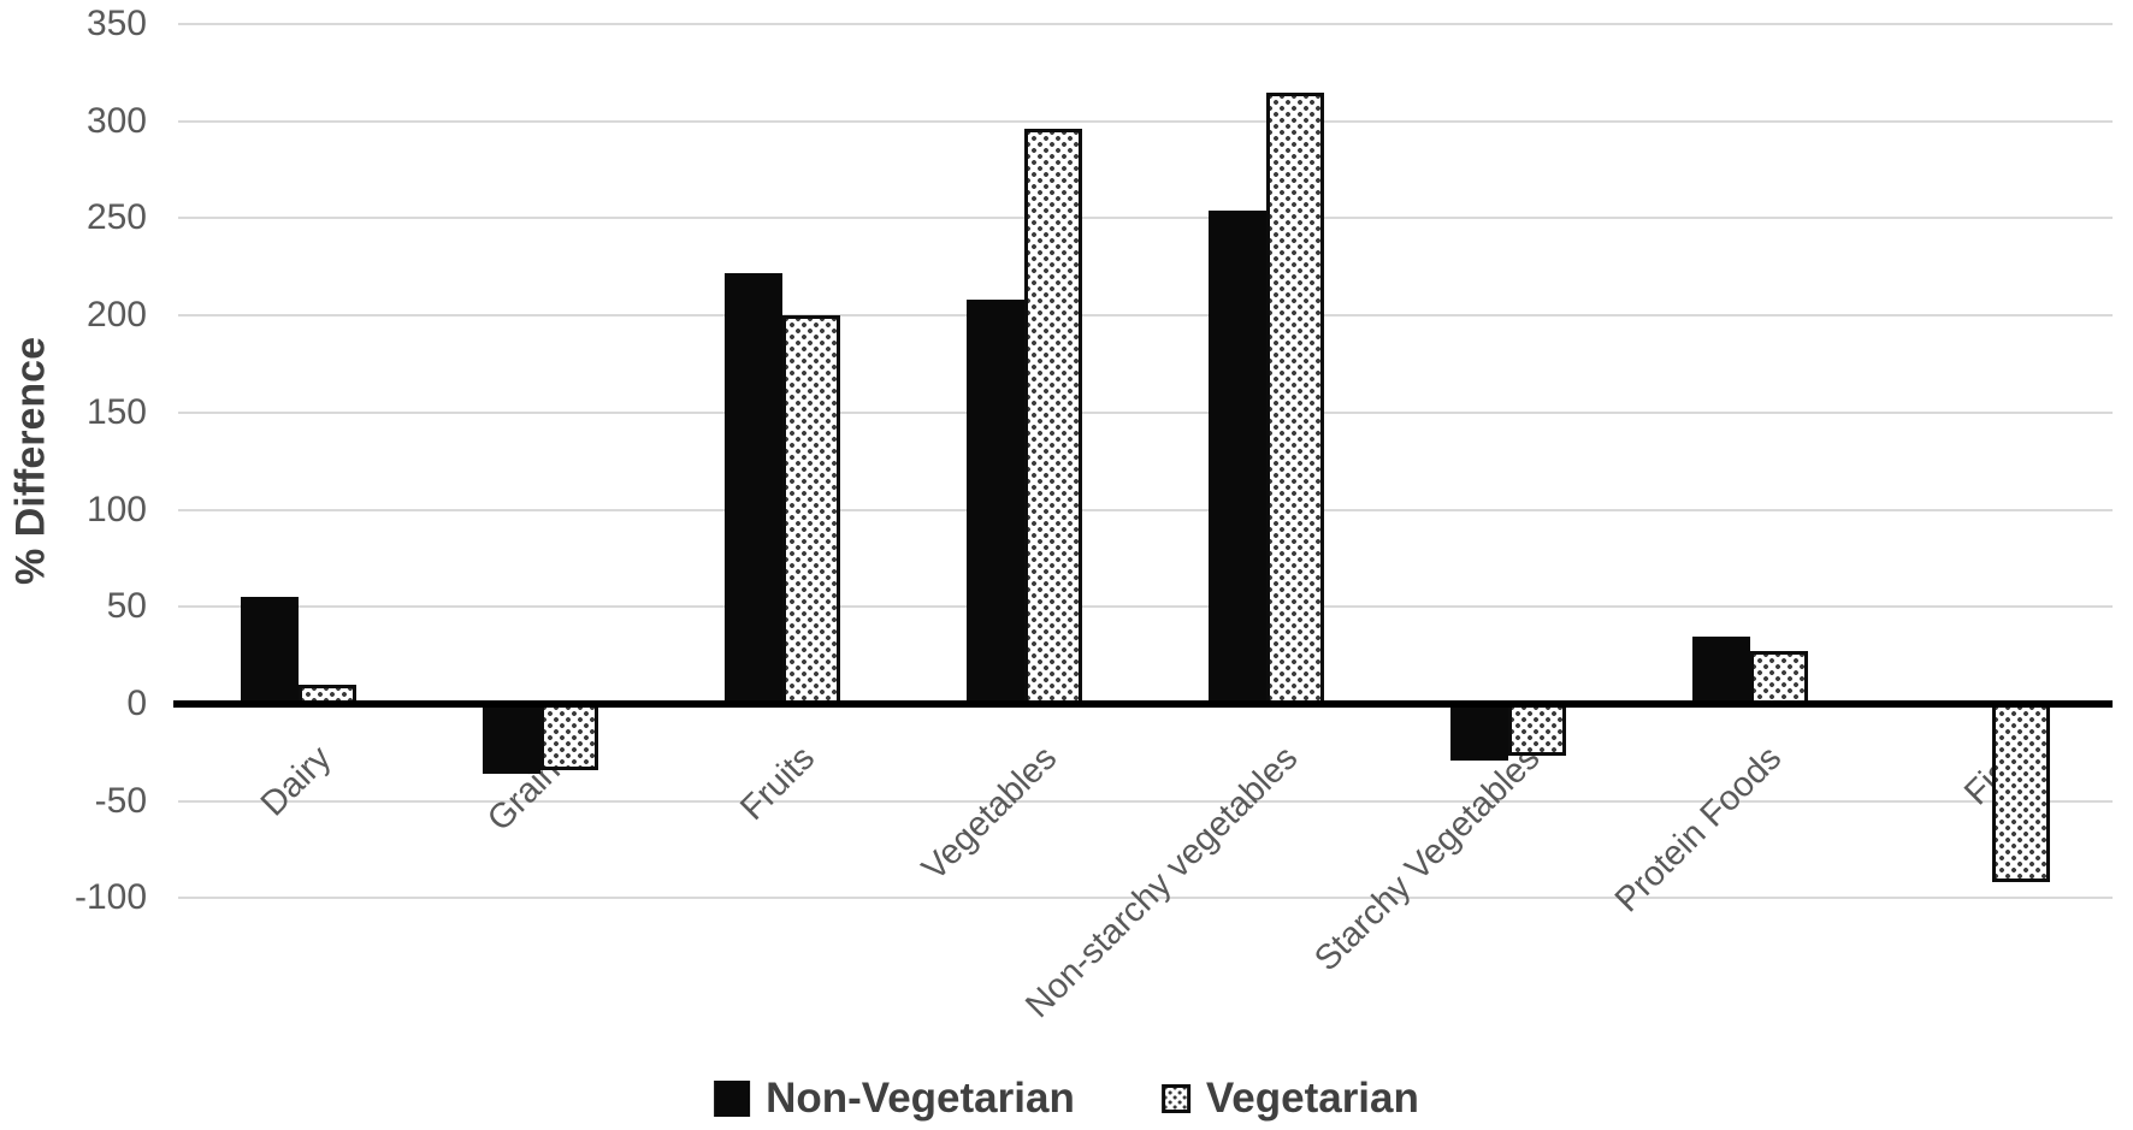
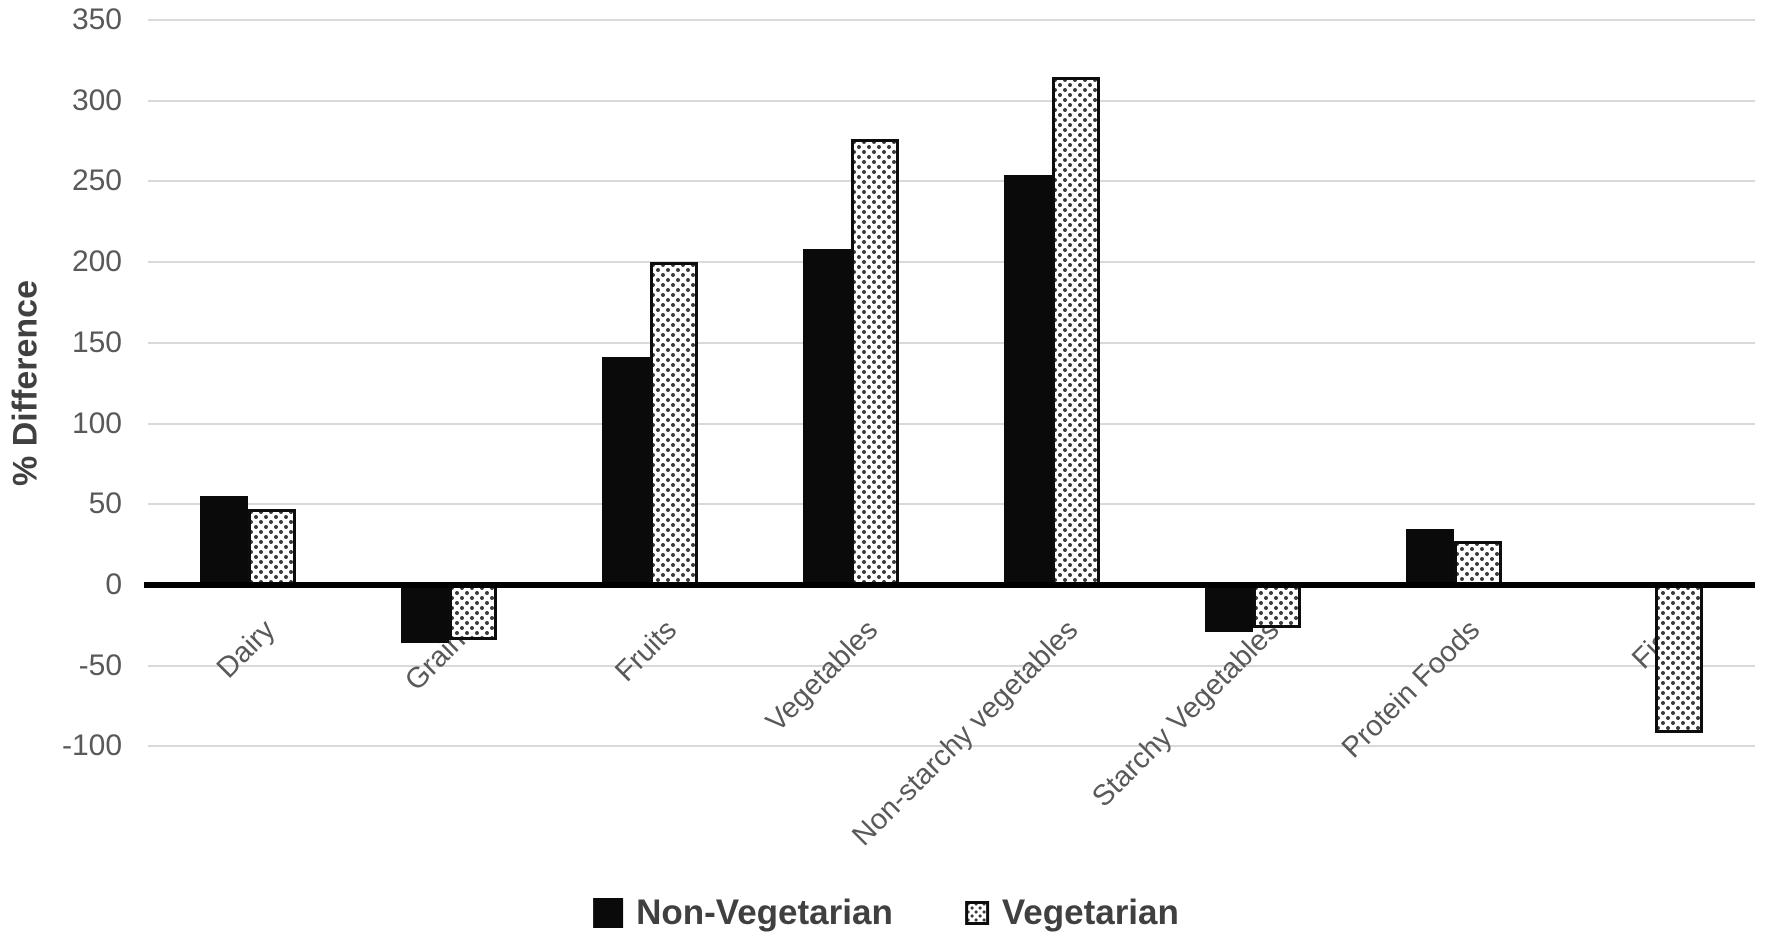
Vegetarian/Dairy: 10 -> 47
Non-Vegetarian/Fruits: 222 -> 141
Vegetarian/Vegetables: 296 -> 276
